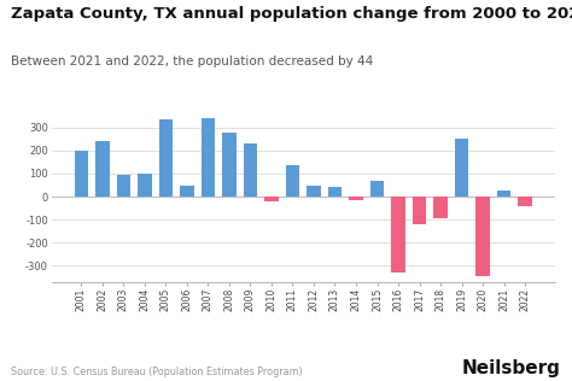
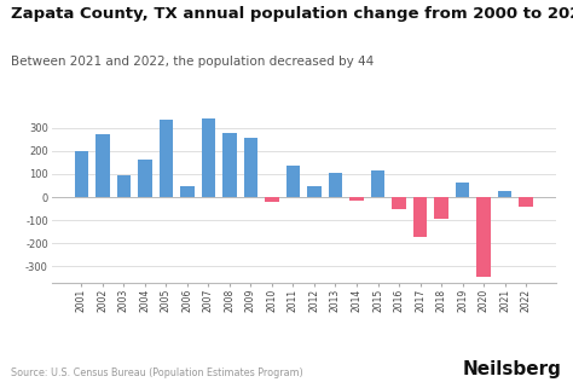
2002: 240 -> 270
2004: 100 -> 160
2009: 230 -> 260
2013: 40 -> 100
2015: 70 -> 120
2016: -330 -> -50
2017: -120 -> -170
2019: 250 -> 60
